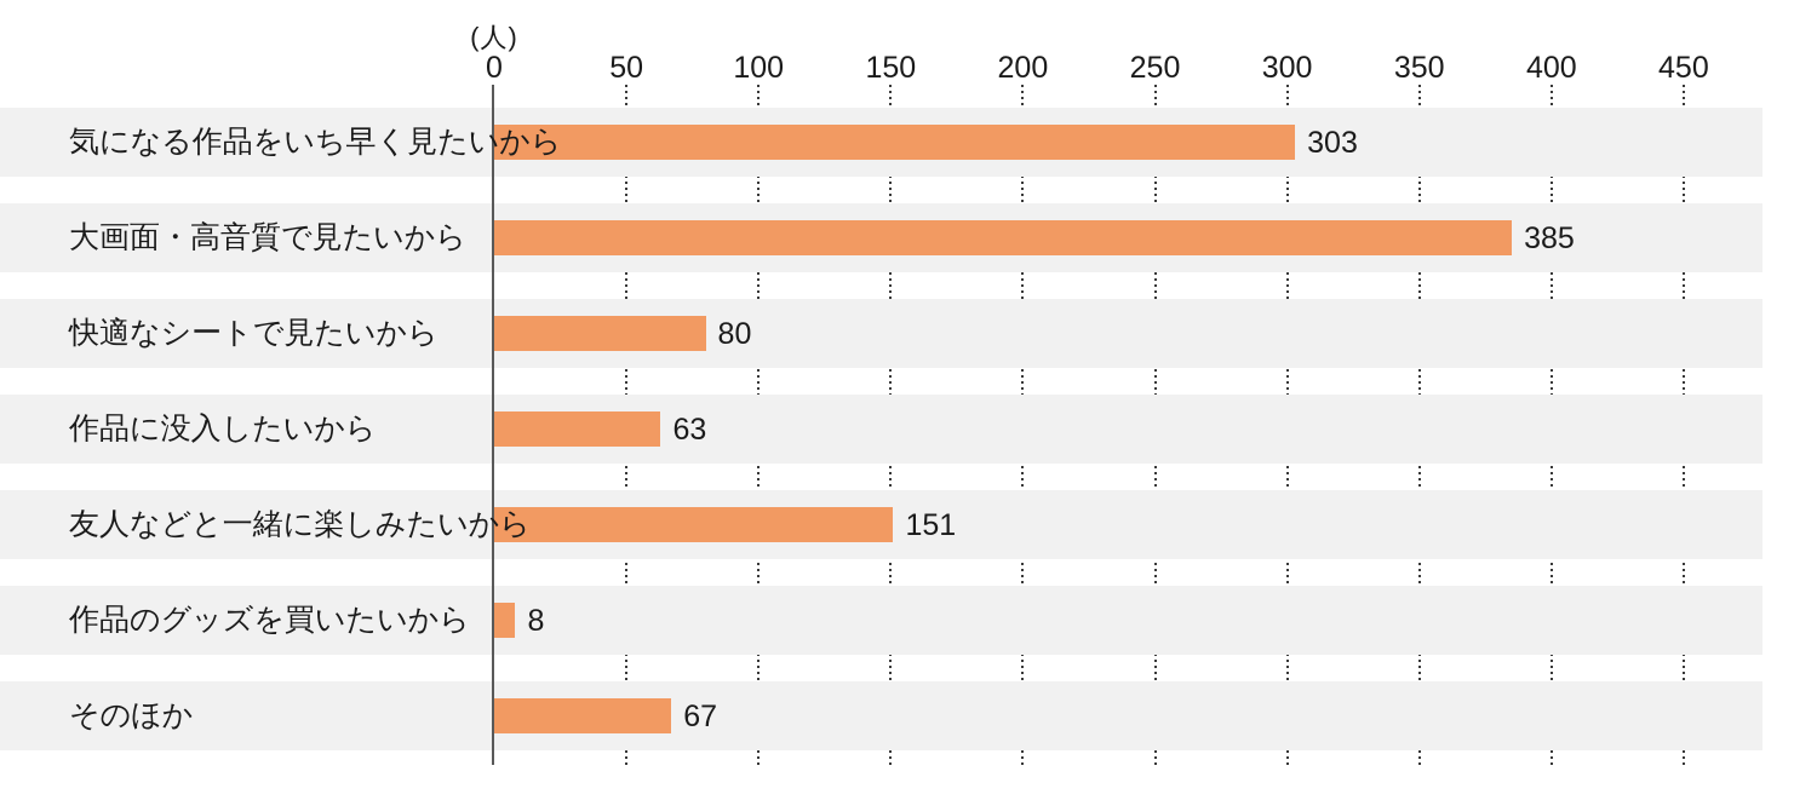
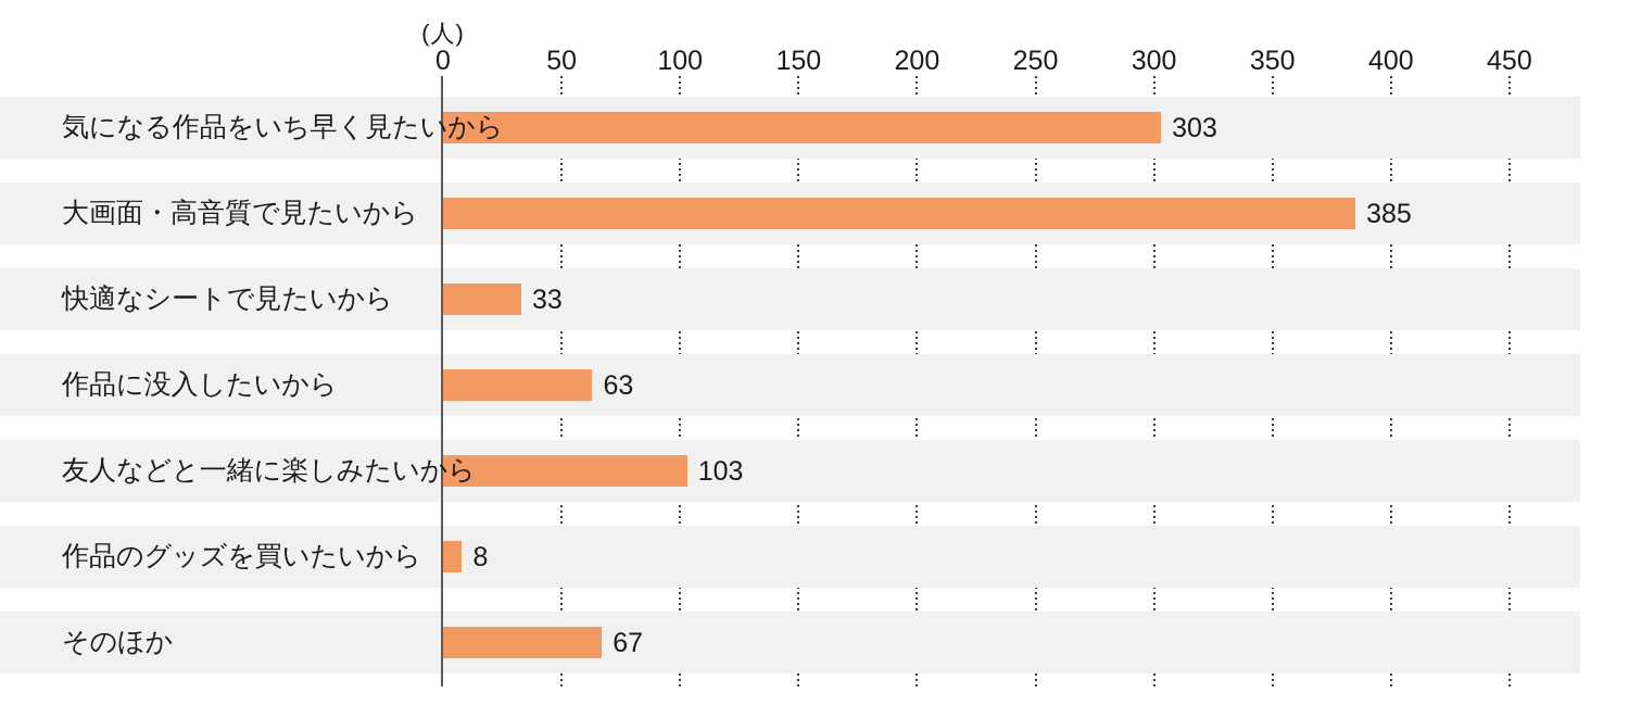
快適なシートで見たいから: 80 -> 33
友人などと一緒に楽しみたいから: 151 -> 103
